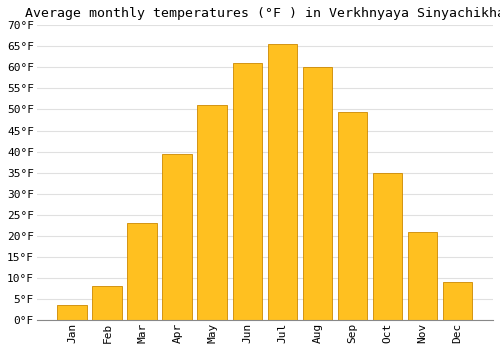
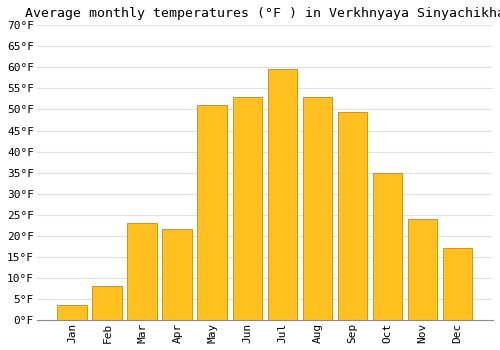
Apr: 39.5°F -> 21.5°F
Jun: 61.0°F -> 53.0°F
Jul: 65.5°F -> 59.5°F
Aug: 60.0°F -> 53.0°F
Nov: 21.0°F -> 24.0°F
Dec: 9.0°F -> 17.0°F
